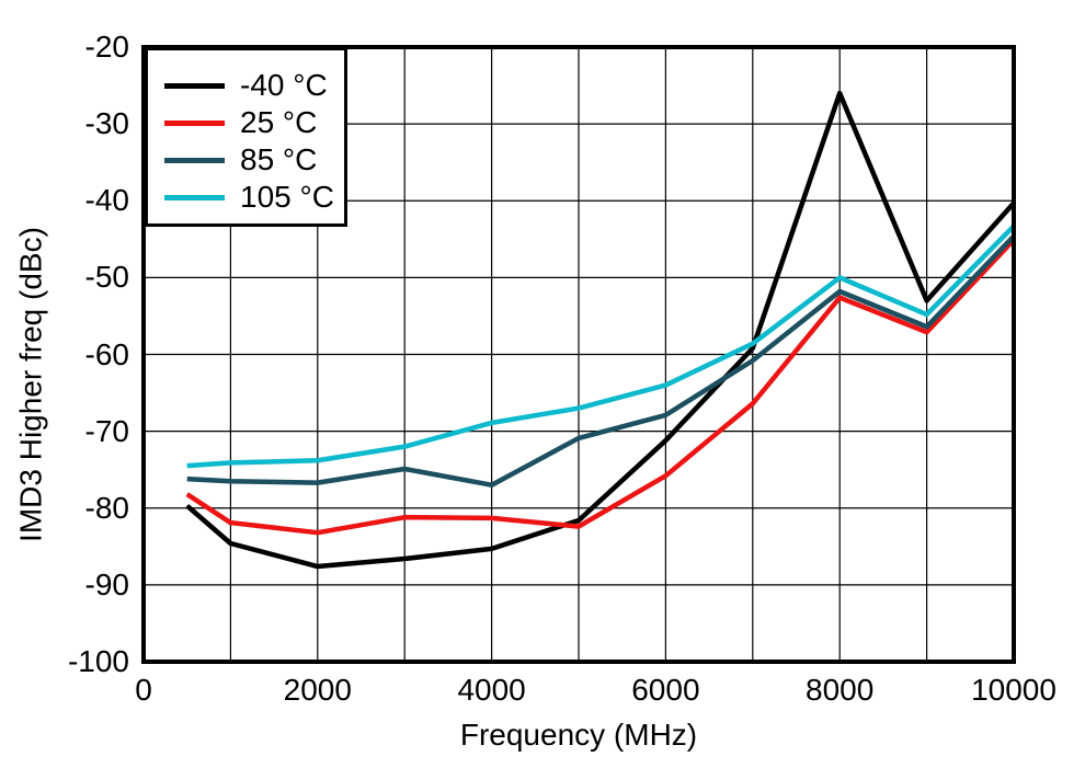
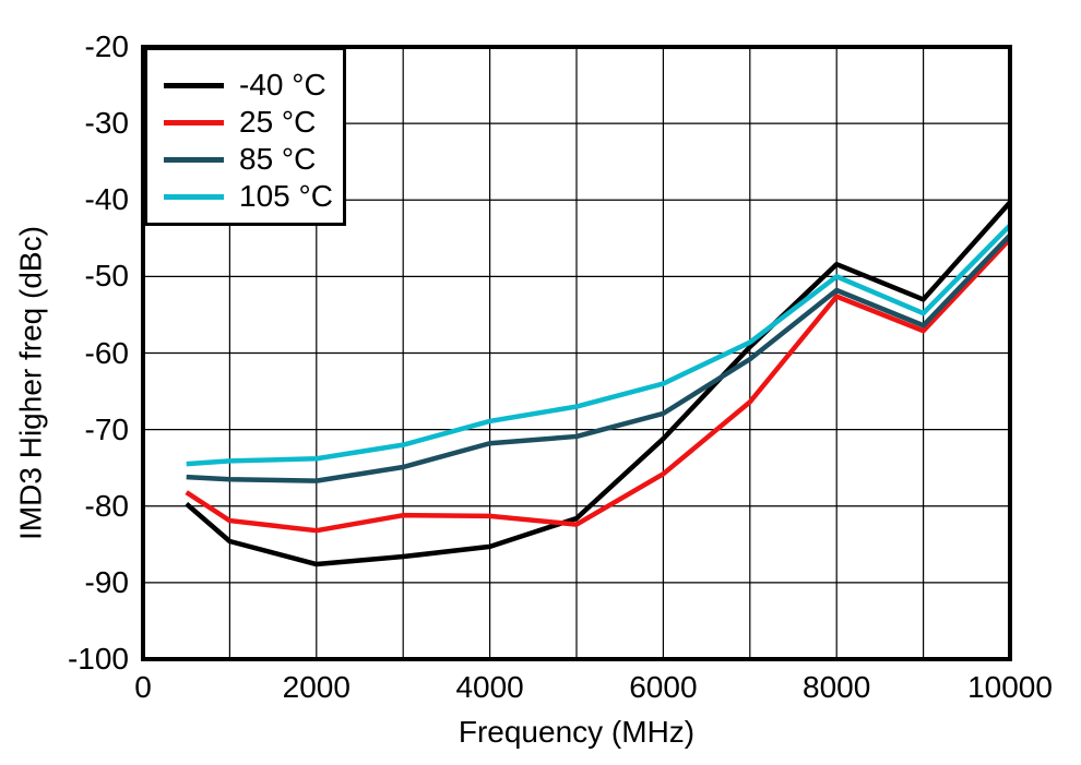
85 °C/4000: -77 -> -72
-40 °C/8000: -26 -> -48
